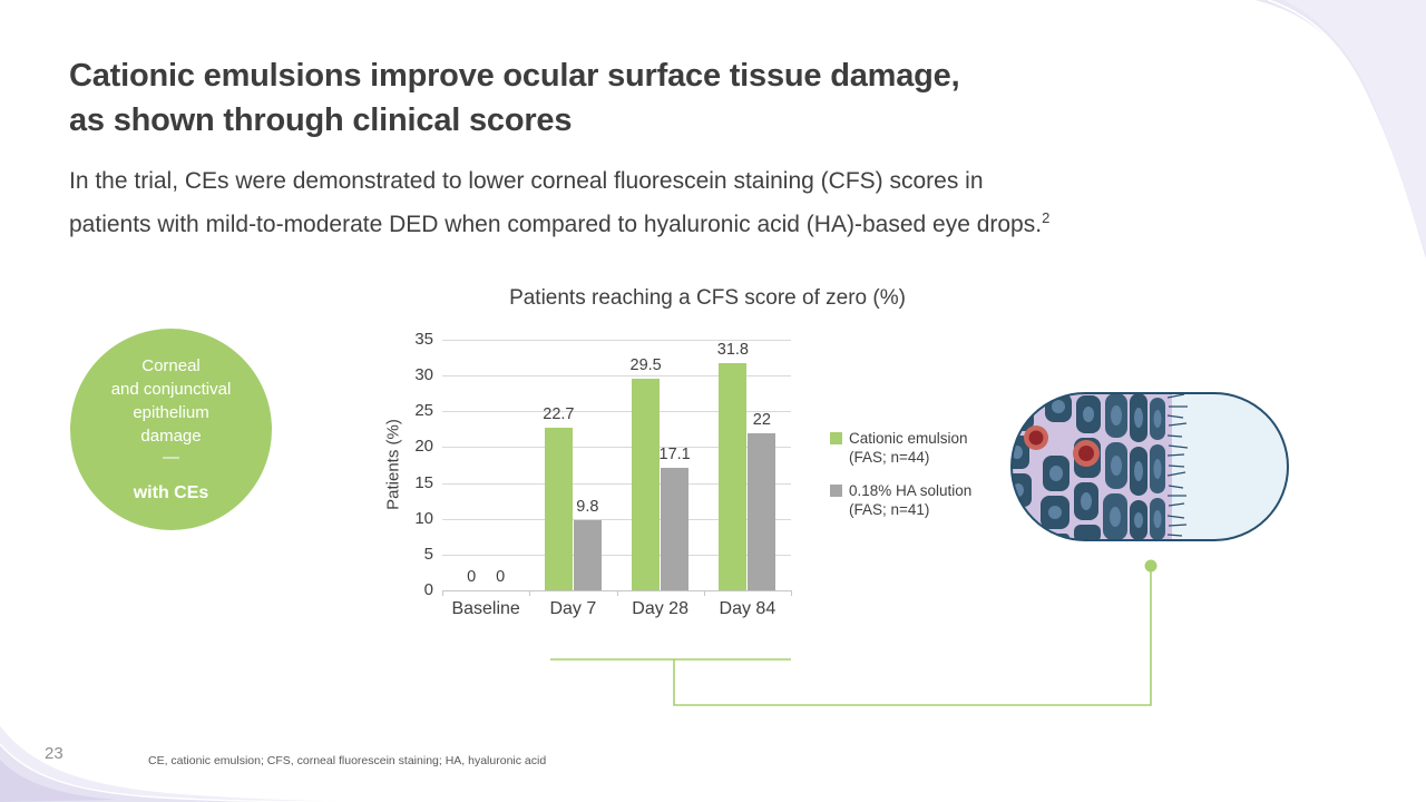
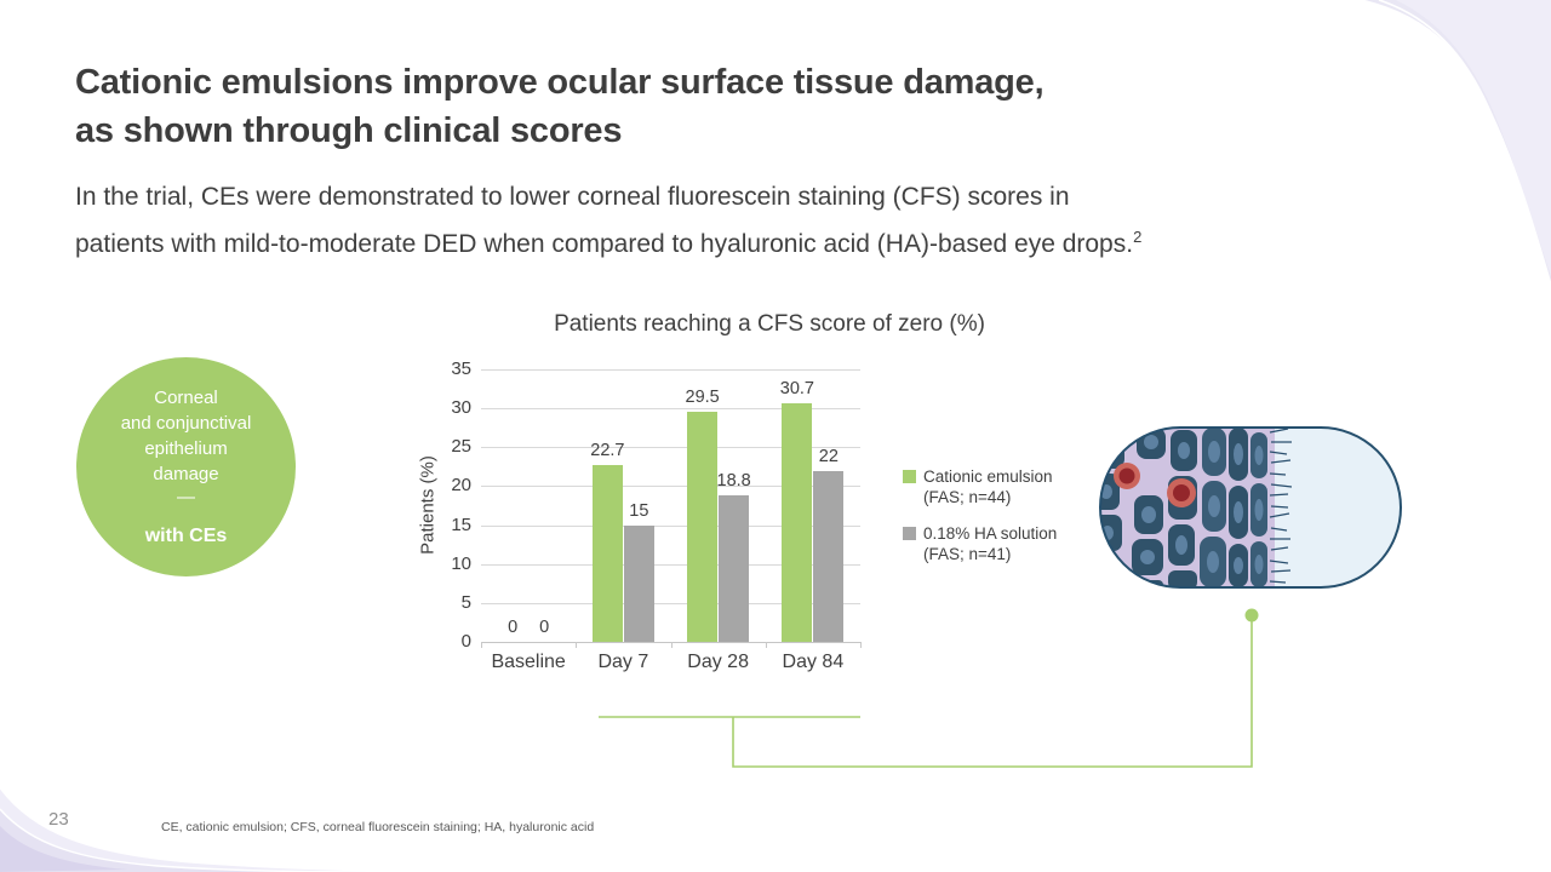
0.18% HA solution (FAS; n=41)/Day 7: 9.8 -> 15
0.18% HA solution (FAS; n=41)/Day 28: 17.1 -> 18.8
Cationic emulsion (FAS; n=44)/Day 84: 31.8 -> 30.7
